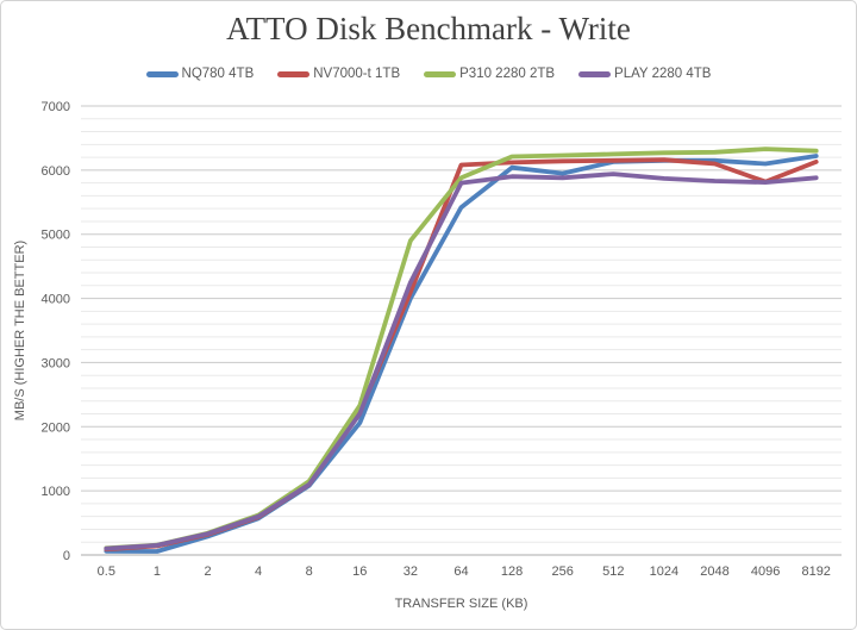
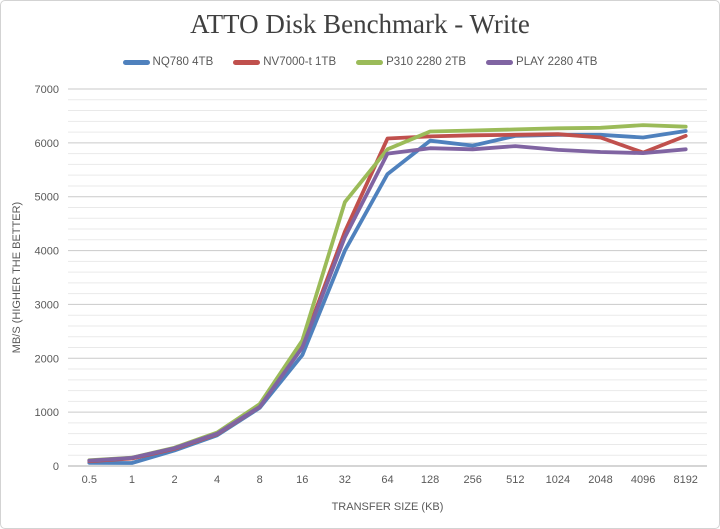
NV7000-t 1TB/32: 4100 -> 4400
